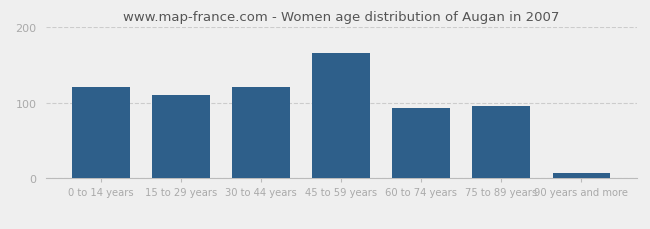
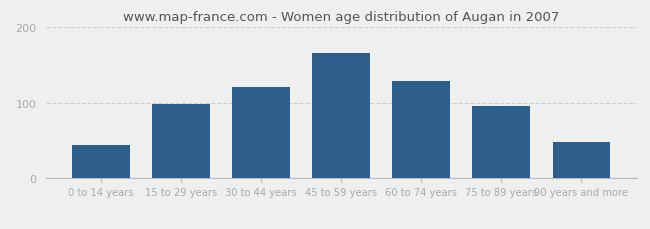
0 to 14 years: 120 -> 44
15 to 29 years: 110 -> 98
60 to 74 years: 93 -> 128
90 years and more: 7 -> 48
